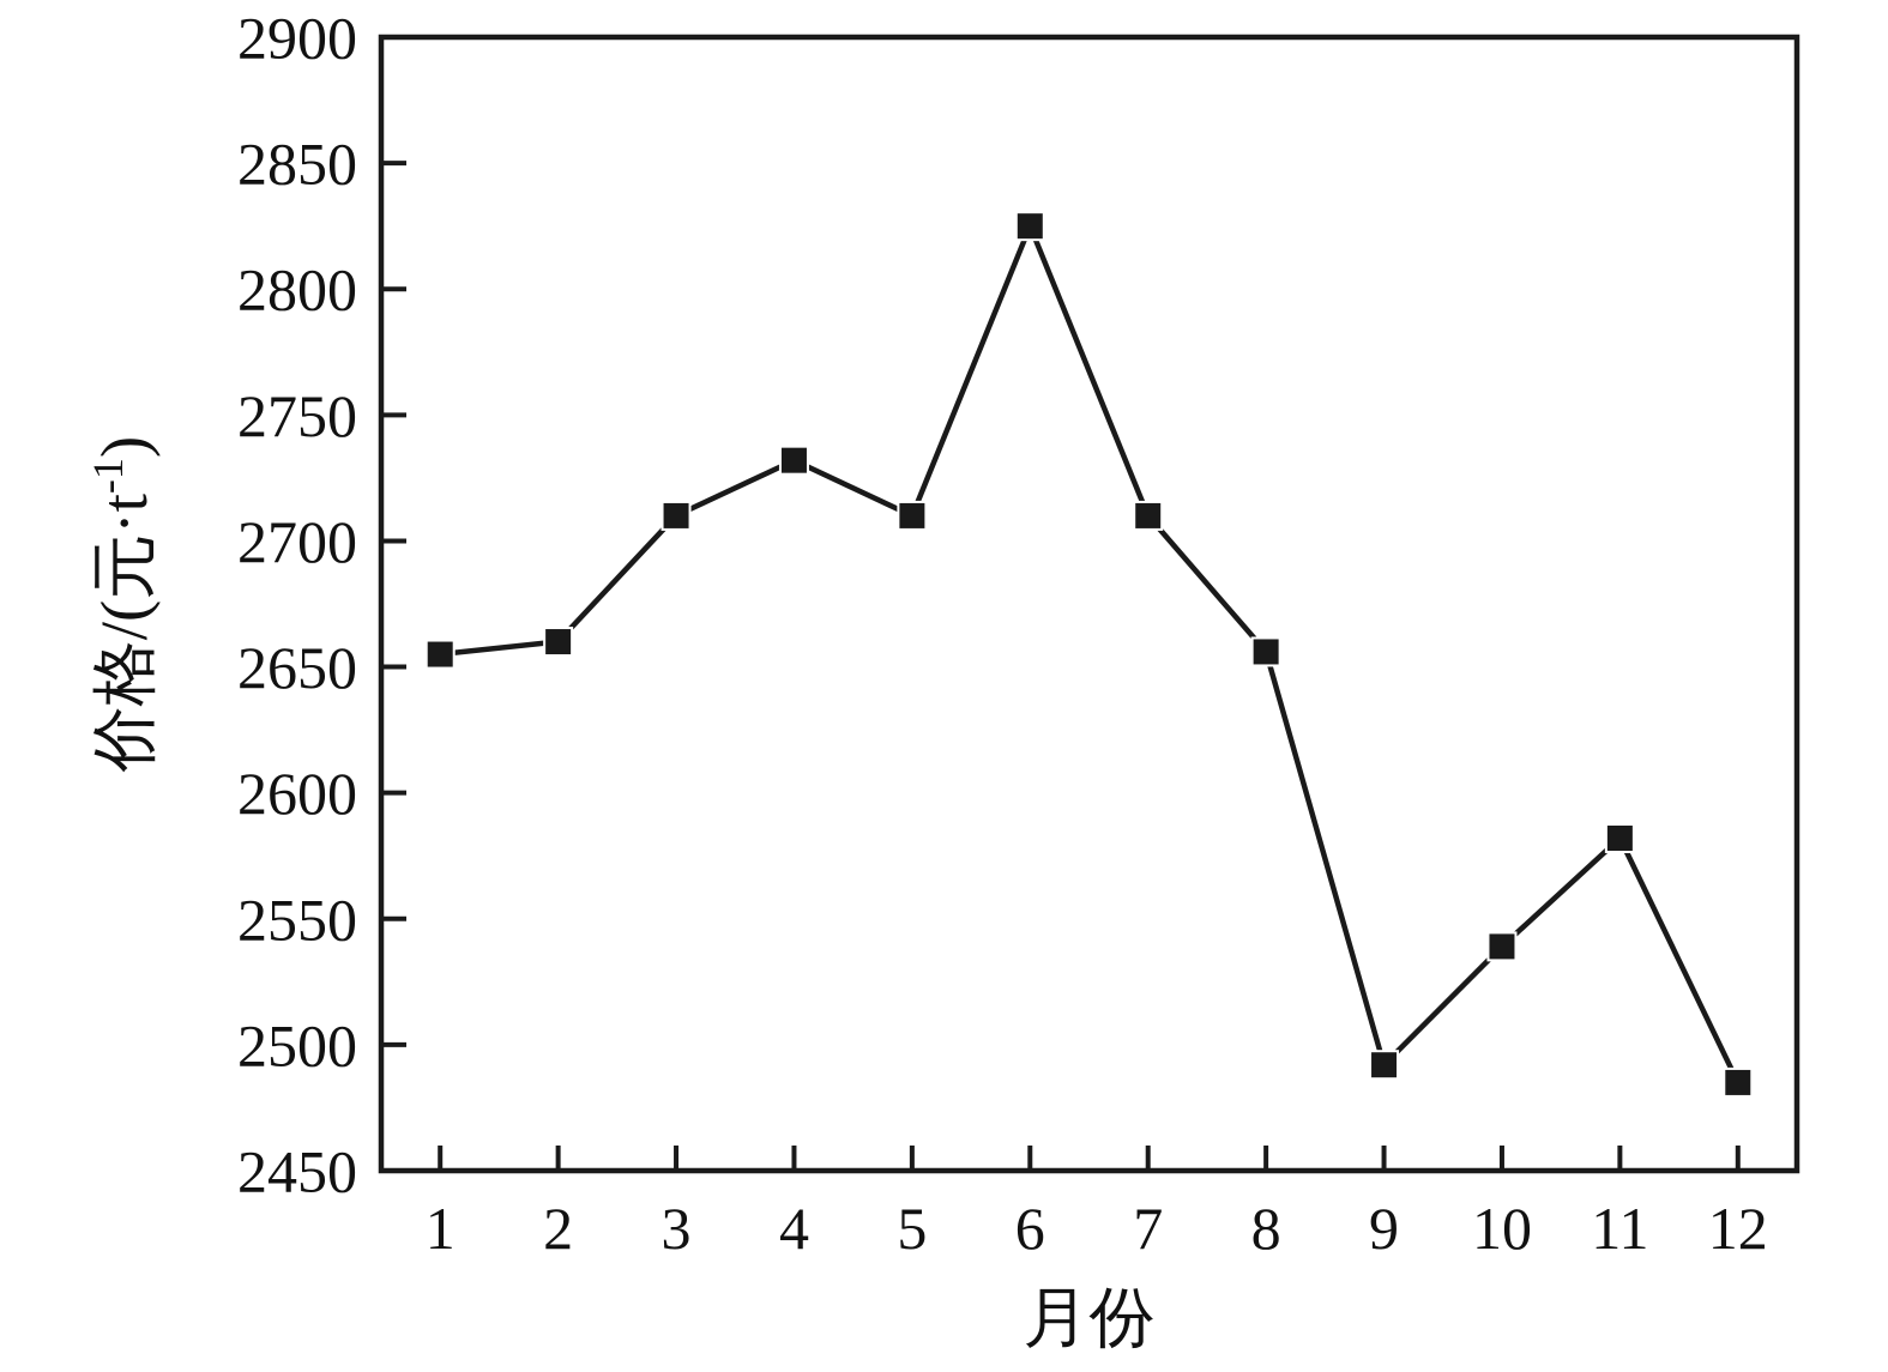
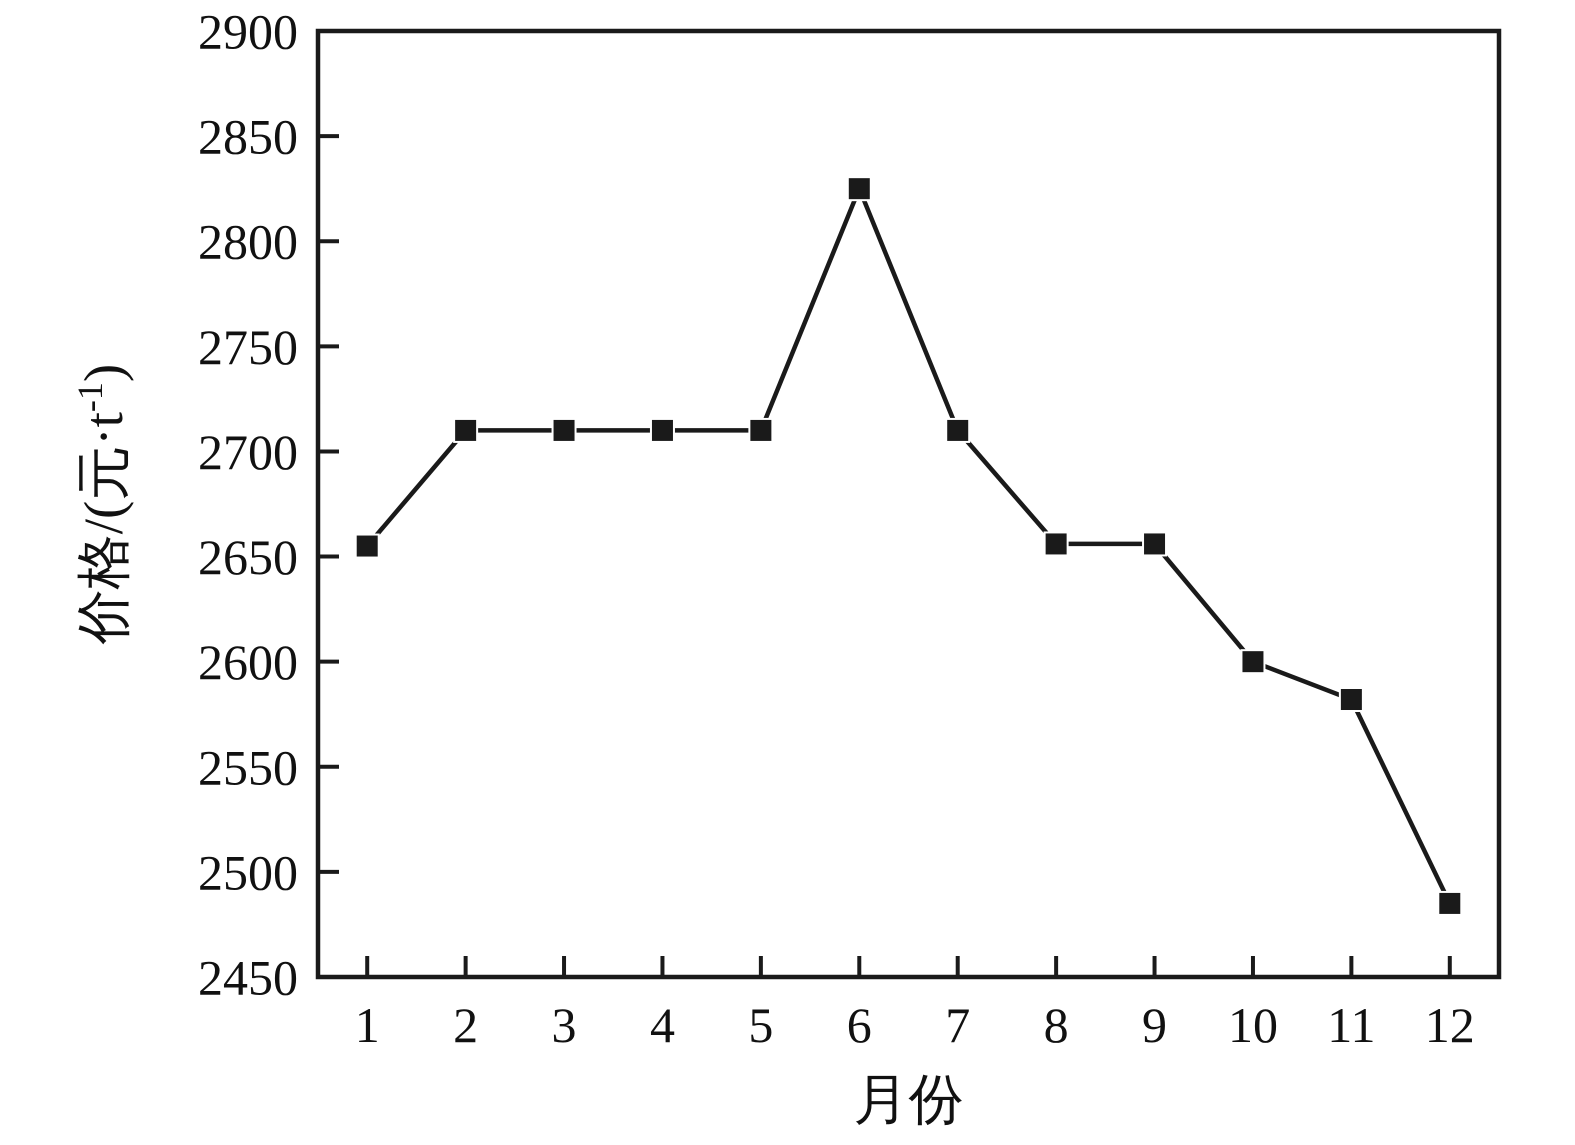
2: 2660 -> 2710
4: 2732 -> 2710
9: 2492 -> 2656
10: 2539 -> 2600
